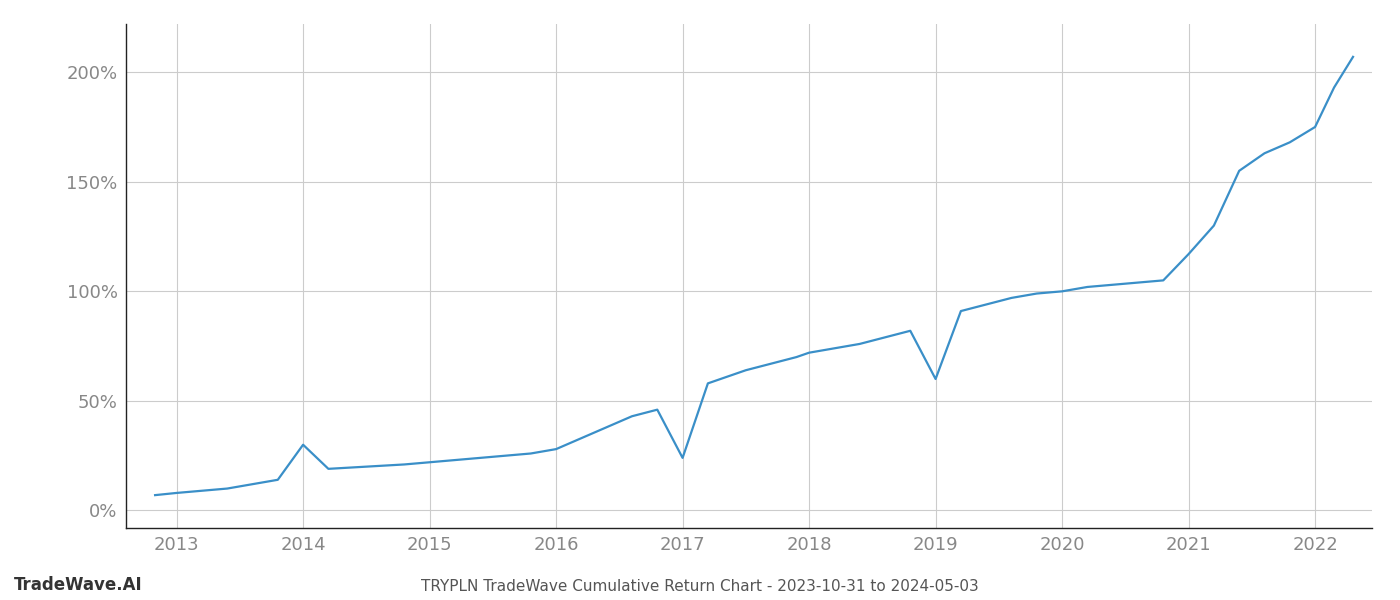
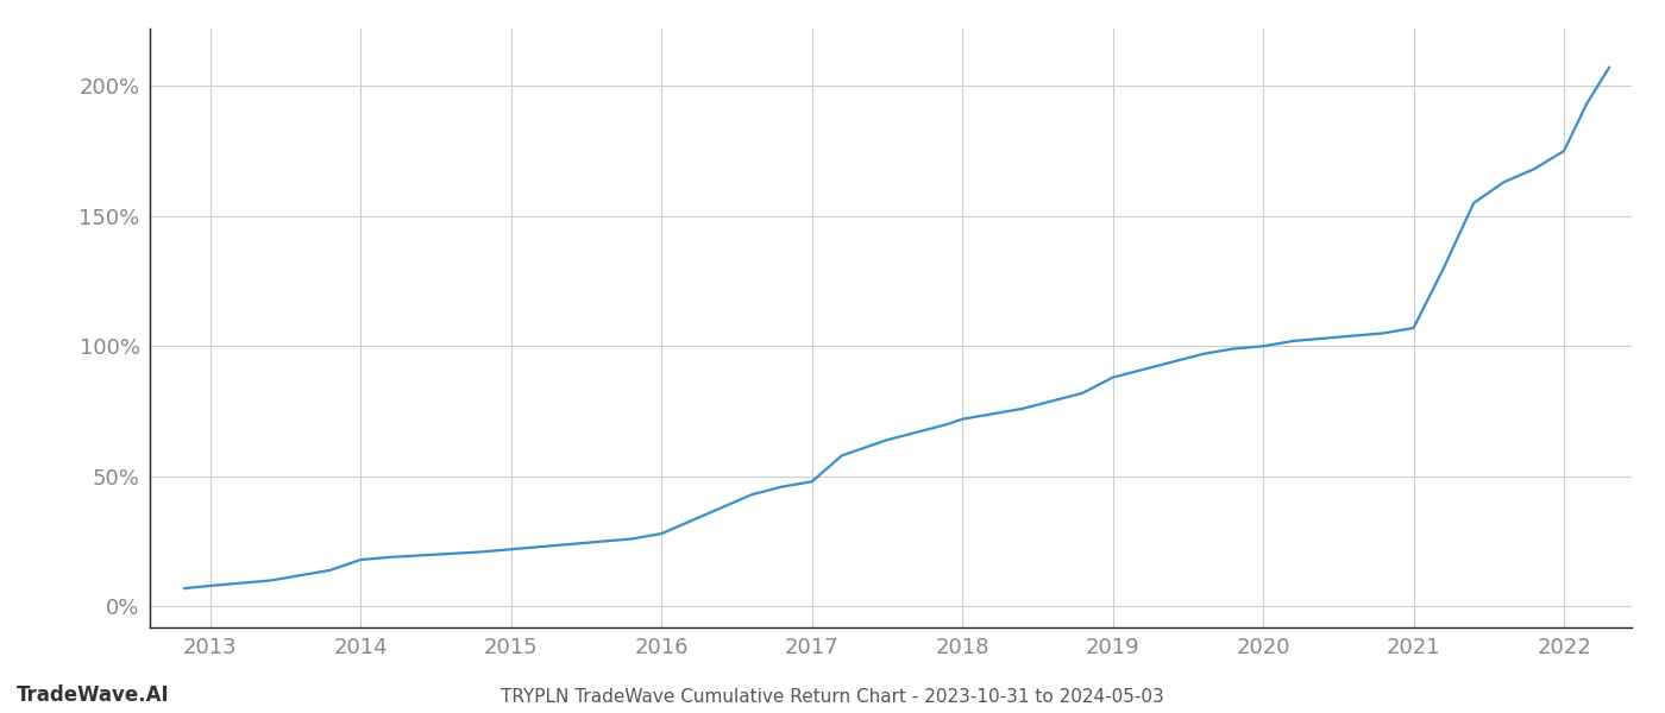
2014: 30% -> 18%
2017: 24% -> 48%
2019: 60% -> 88%
2021: 117% -> 107%
